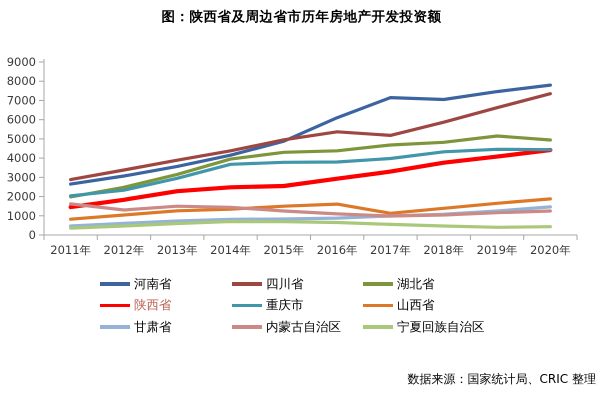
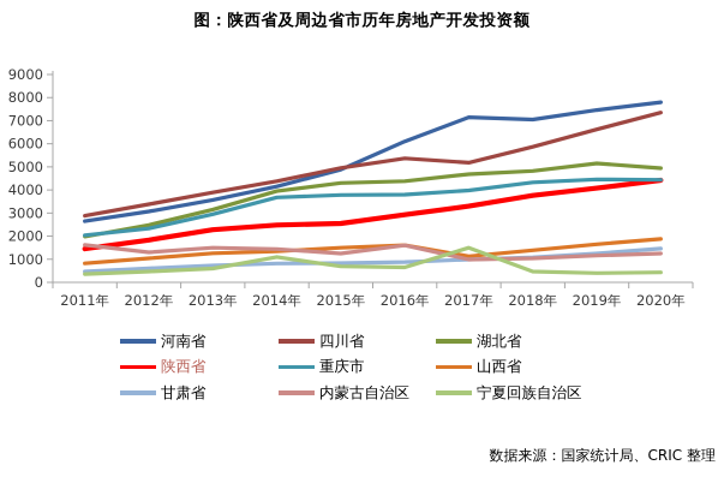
宁夏回族自治区/2014年: 700 -> 1100
内蒙古自治区/2016年: 1100 -> 1600
宁夏回族自治区/2017年: 600 -> 1500
